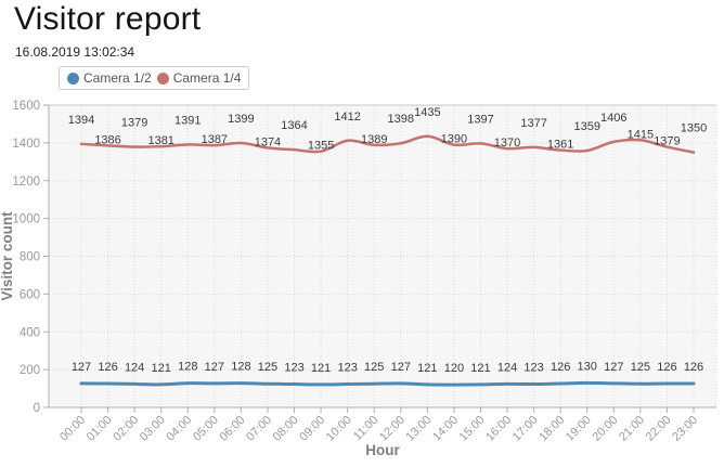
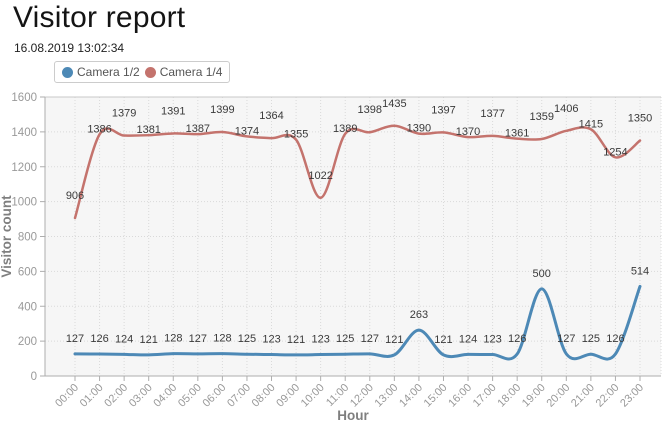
Camera 1/4/00:00: 1394 -> 906
Camera 1/4/10:00: 1412 -> 1022
Camera 1/2/14:00: 120 -> 263
Camera 1/2/19:00: 130 -> 500
Camera 1/4/22:00: 1379 -> 1254
Camera 1/2/23:00: 126 -> 514
